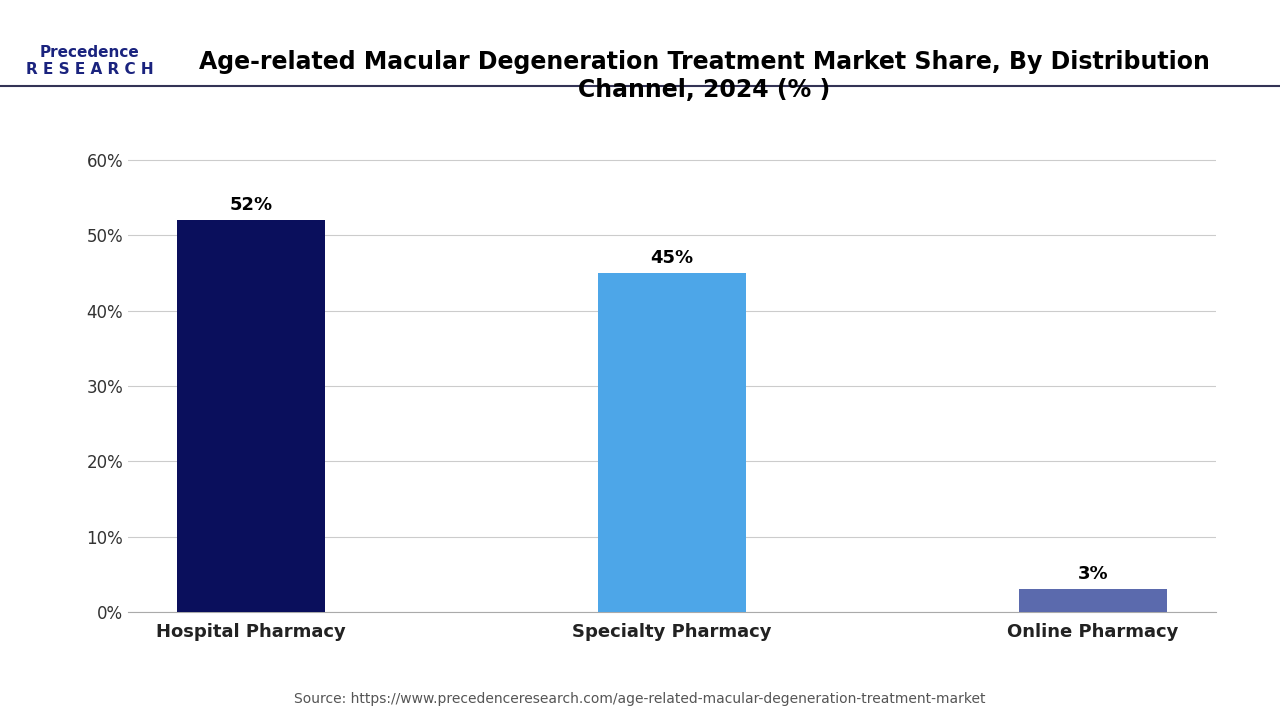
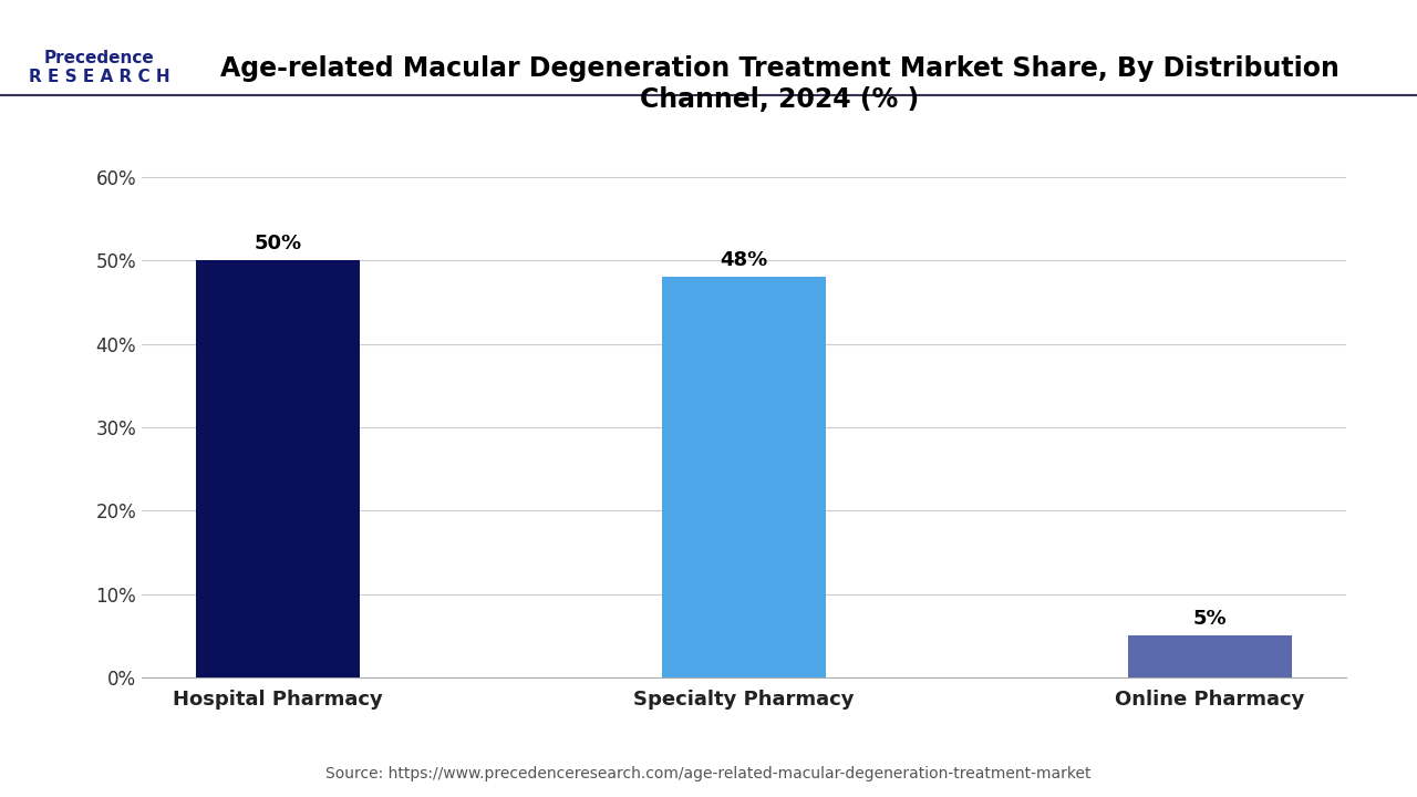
Hospital Pharmacy: 52% -> 50%
Specialty Pharmacy: 45% -> 48%
Online Pharmacy: 3% -> 5%
